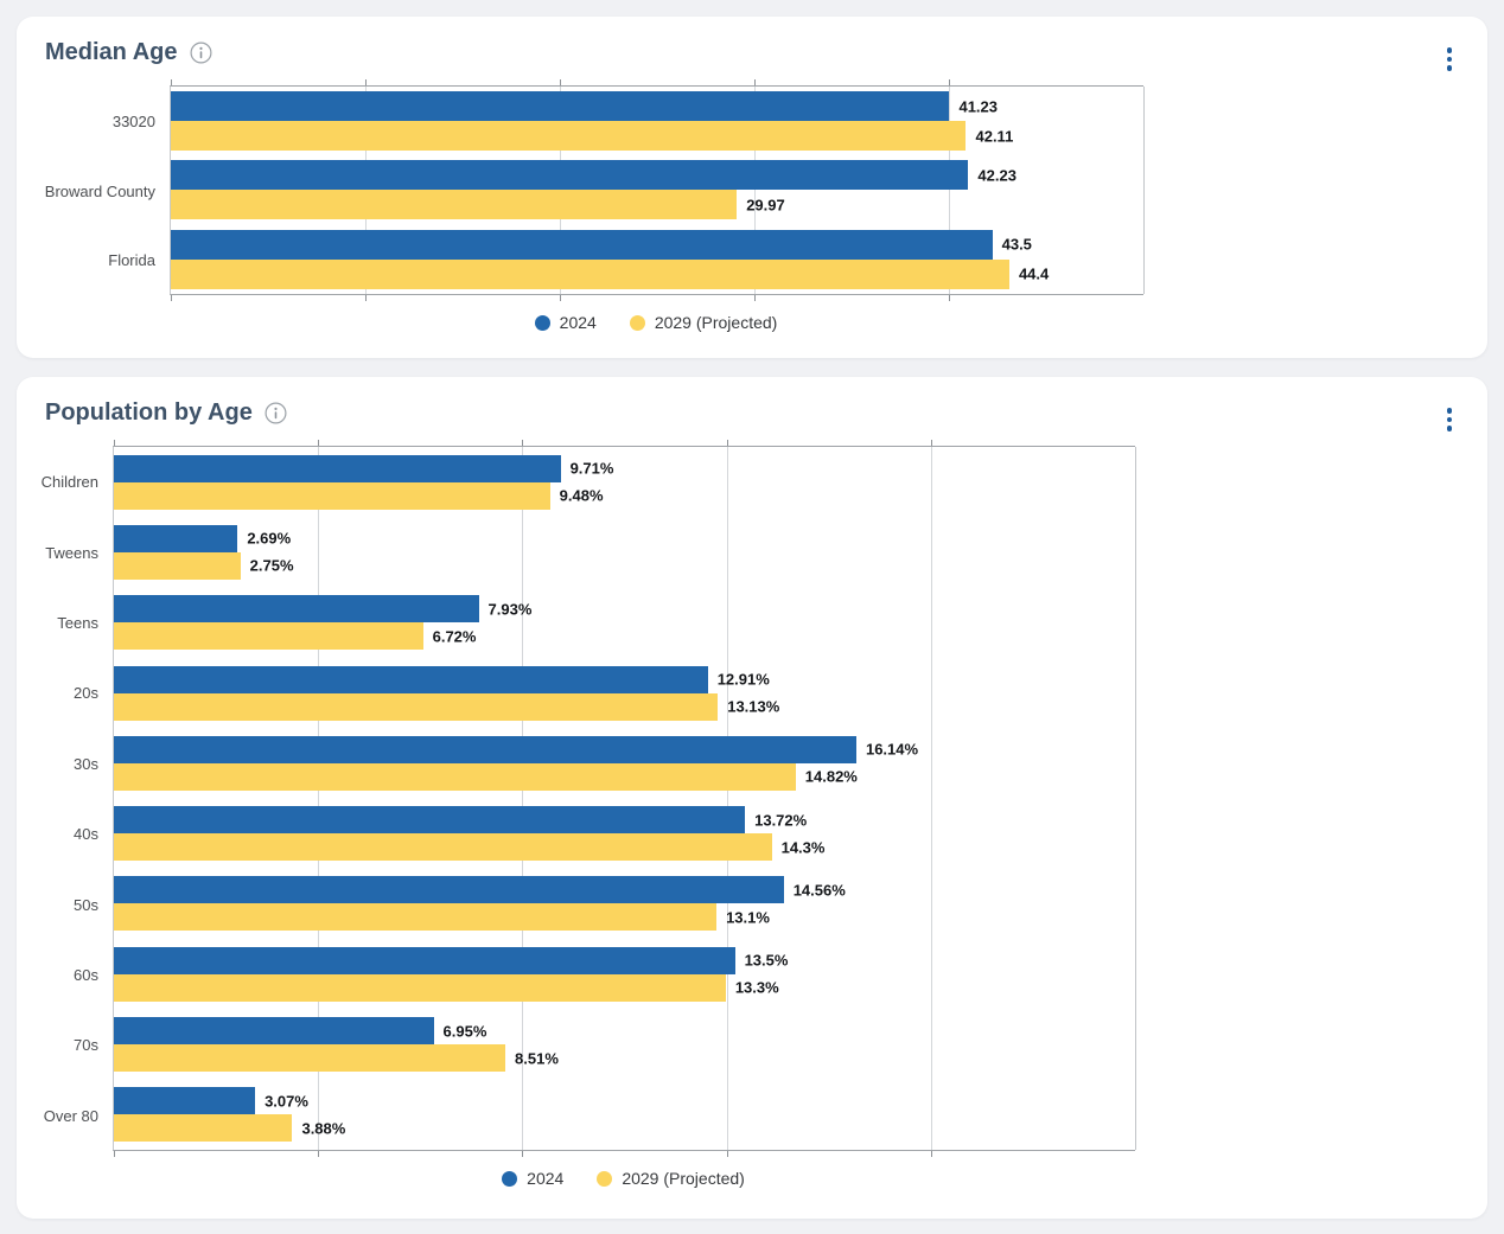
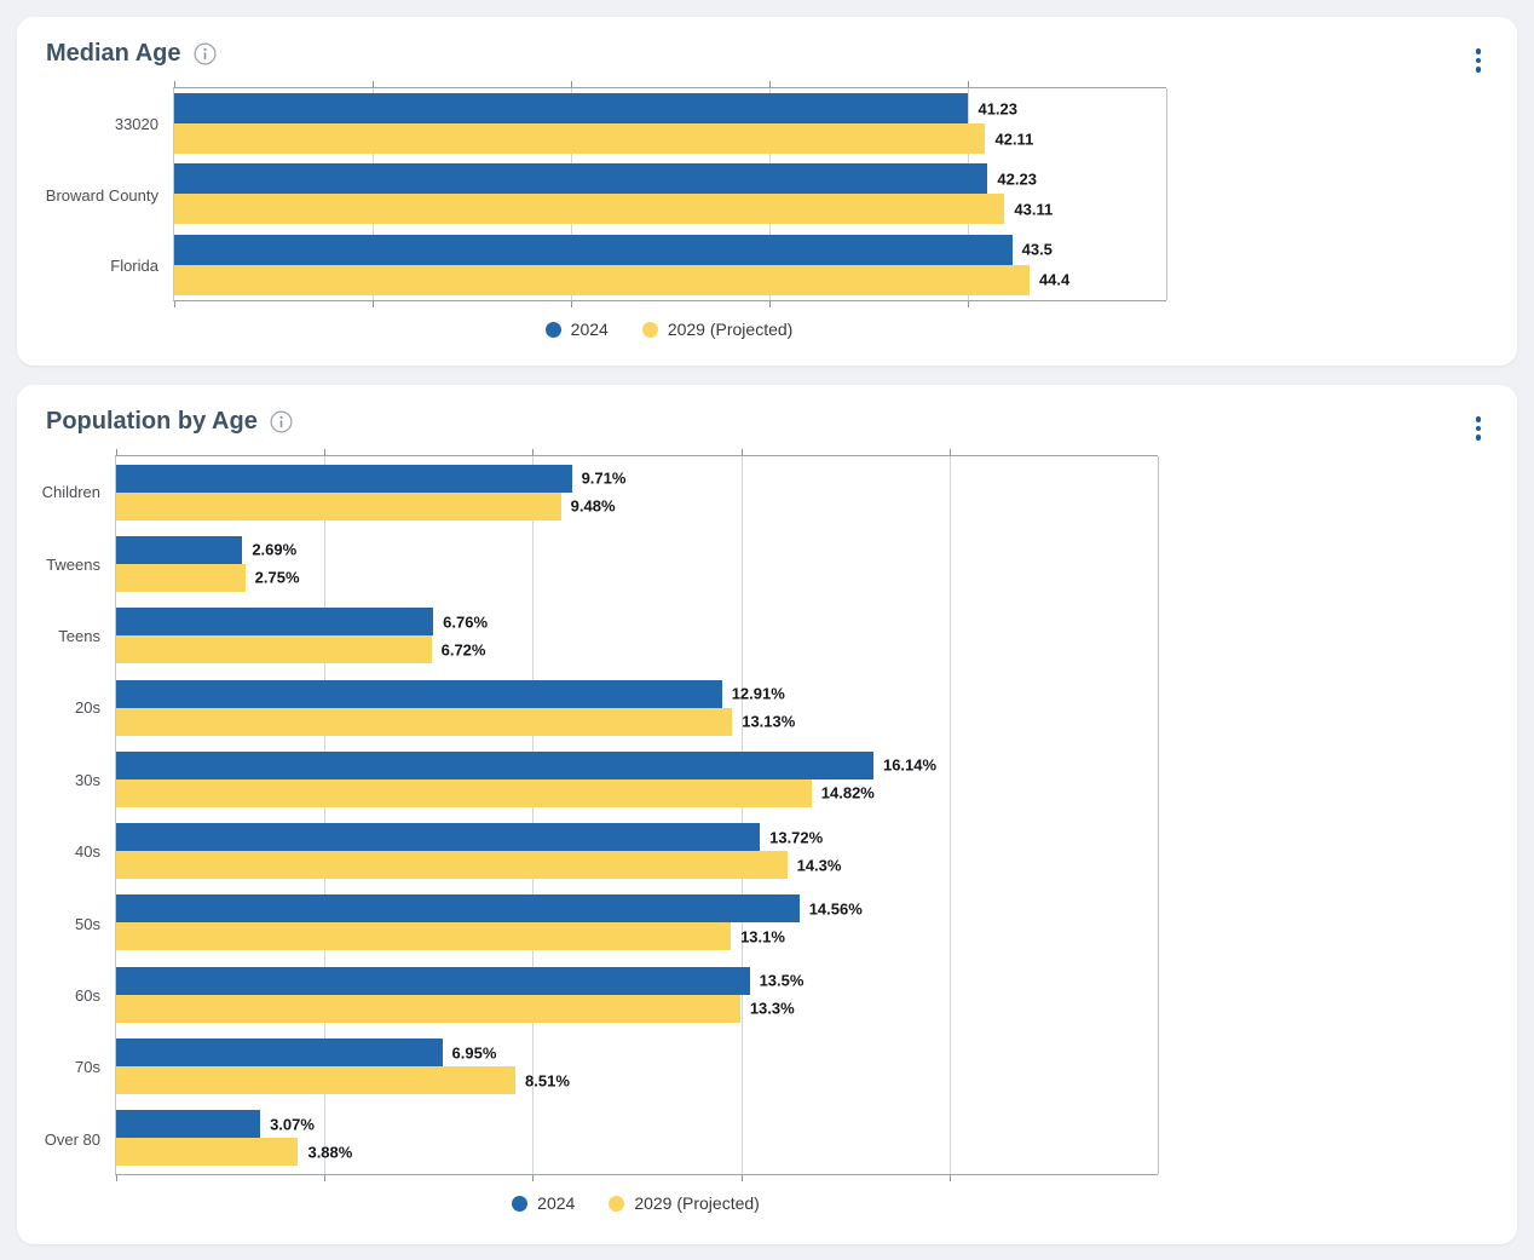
Median Age/2029 (Projected)/Broward County: 29.97 -> 43.11
Population by Age/2024/Teens: 7.93% -> 6.76%
